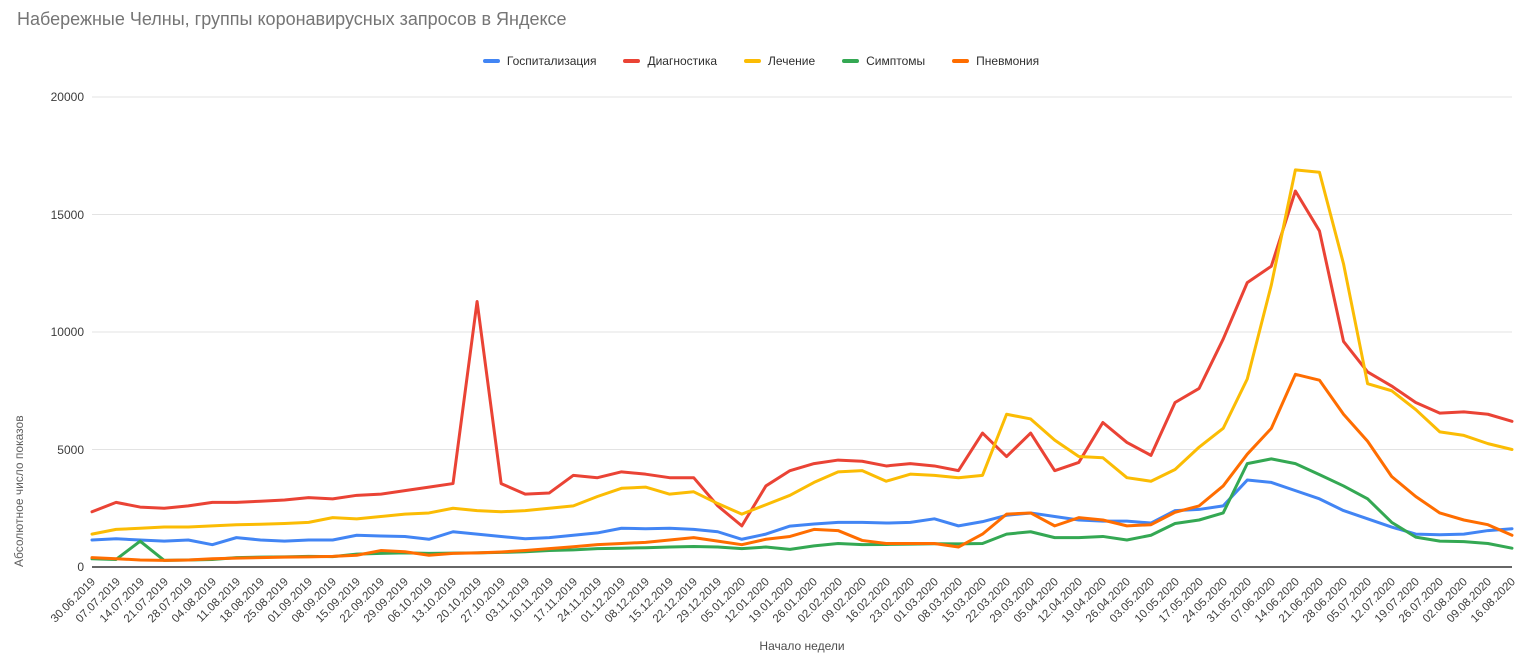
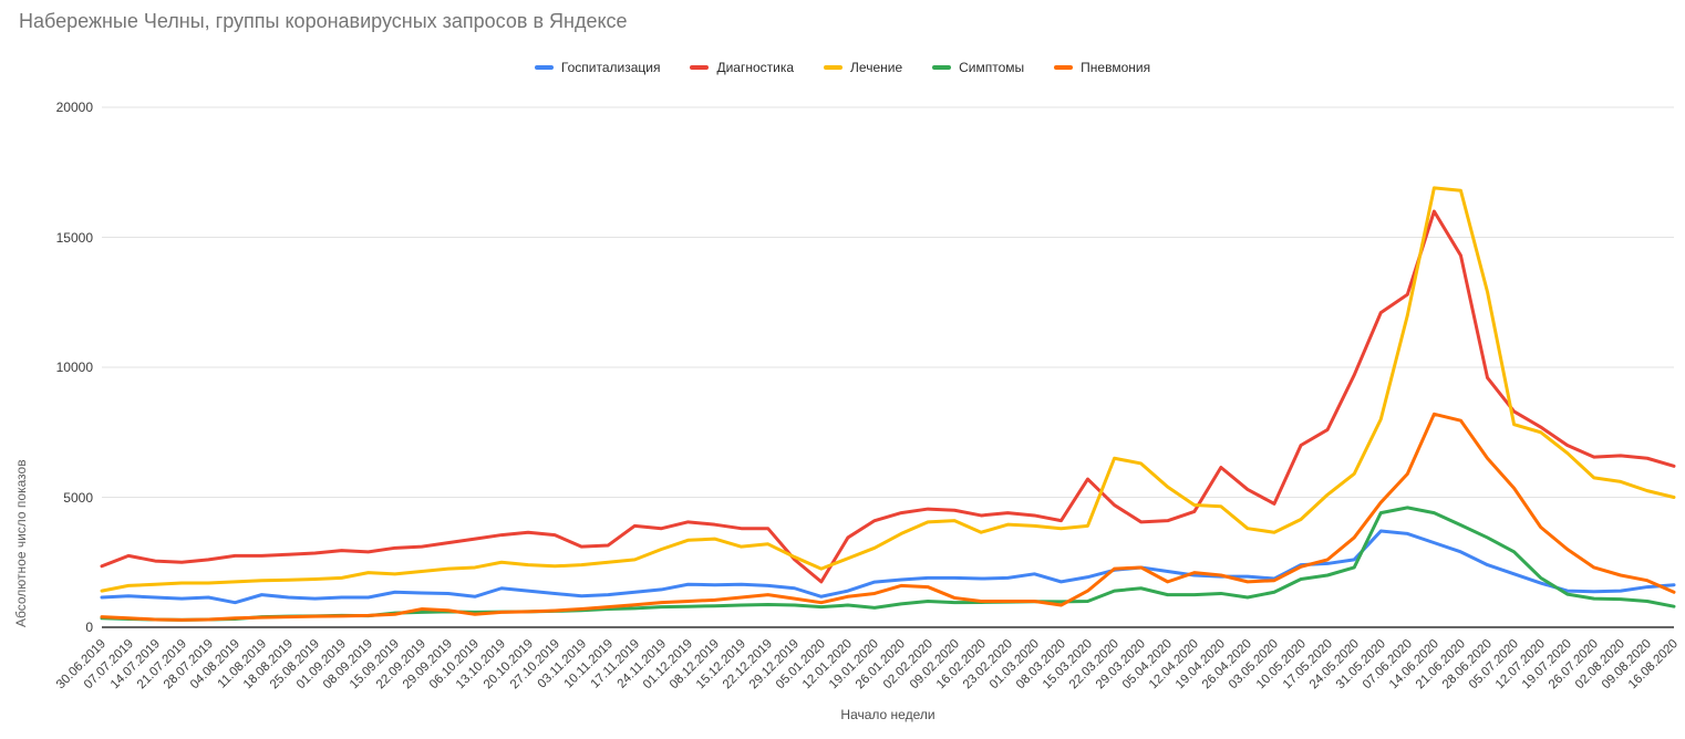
Симптомы/14.07.2019: 1100 -> 300
Диагностика/20.10.2019: 11300 -> 3600
Диагностика/29.03.2020: 5700 -> 4000
